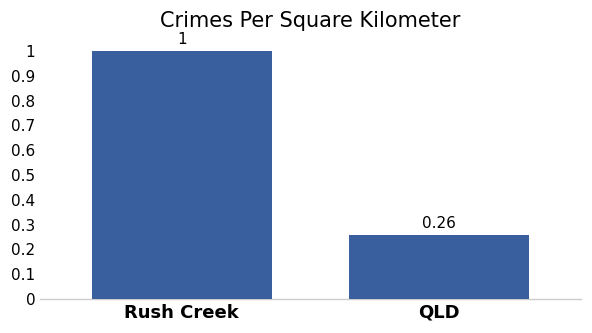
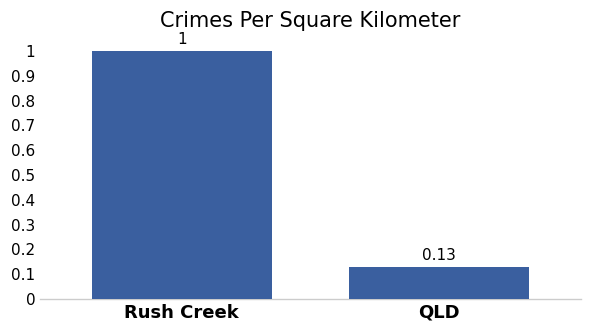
QLD: 0.26 -> 0.13
